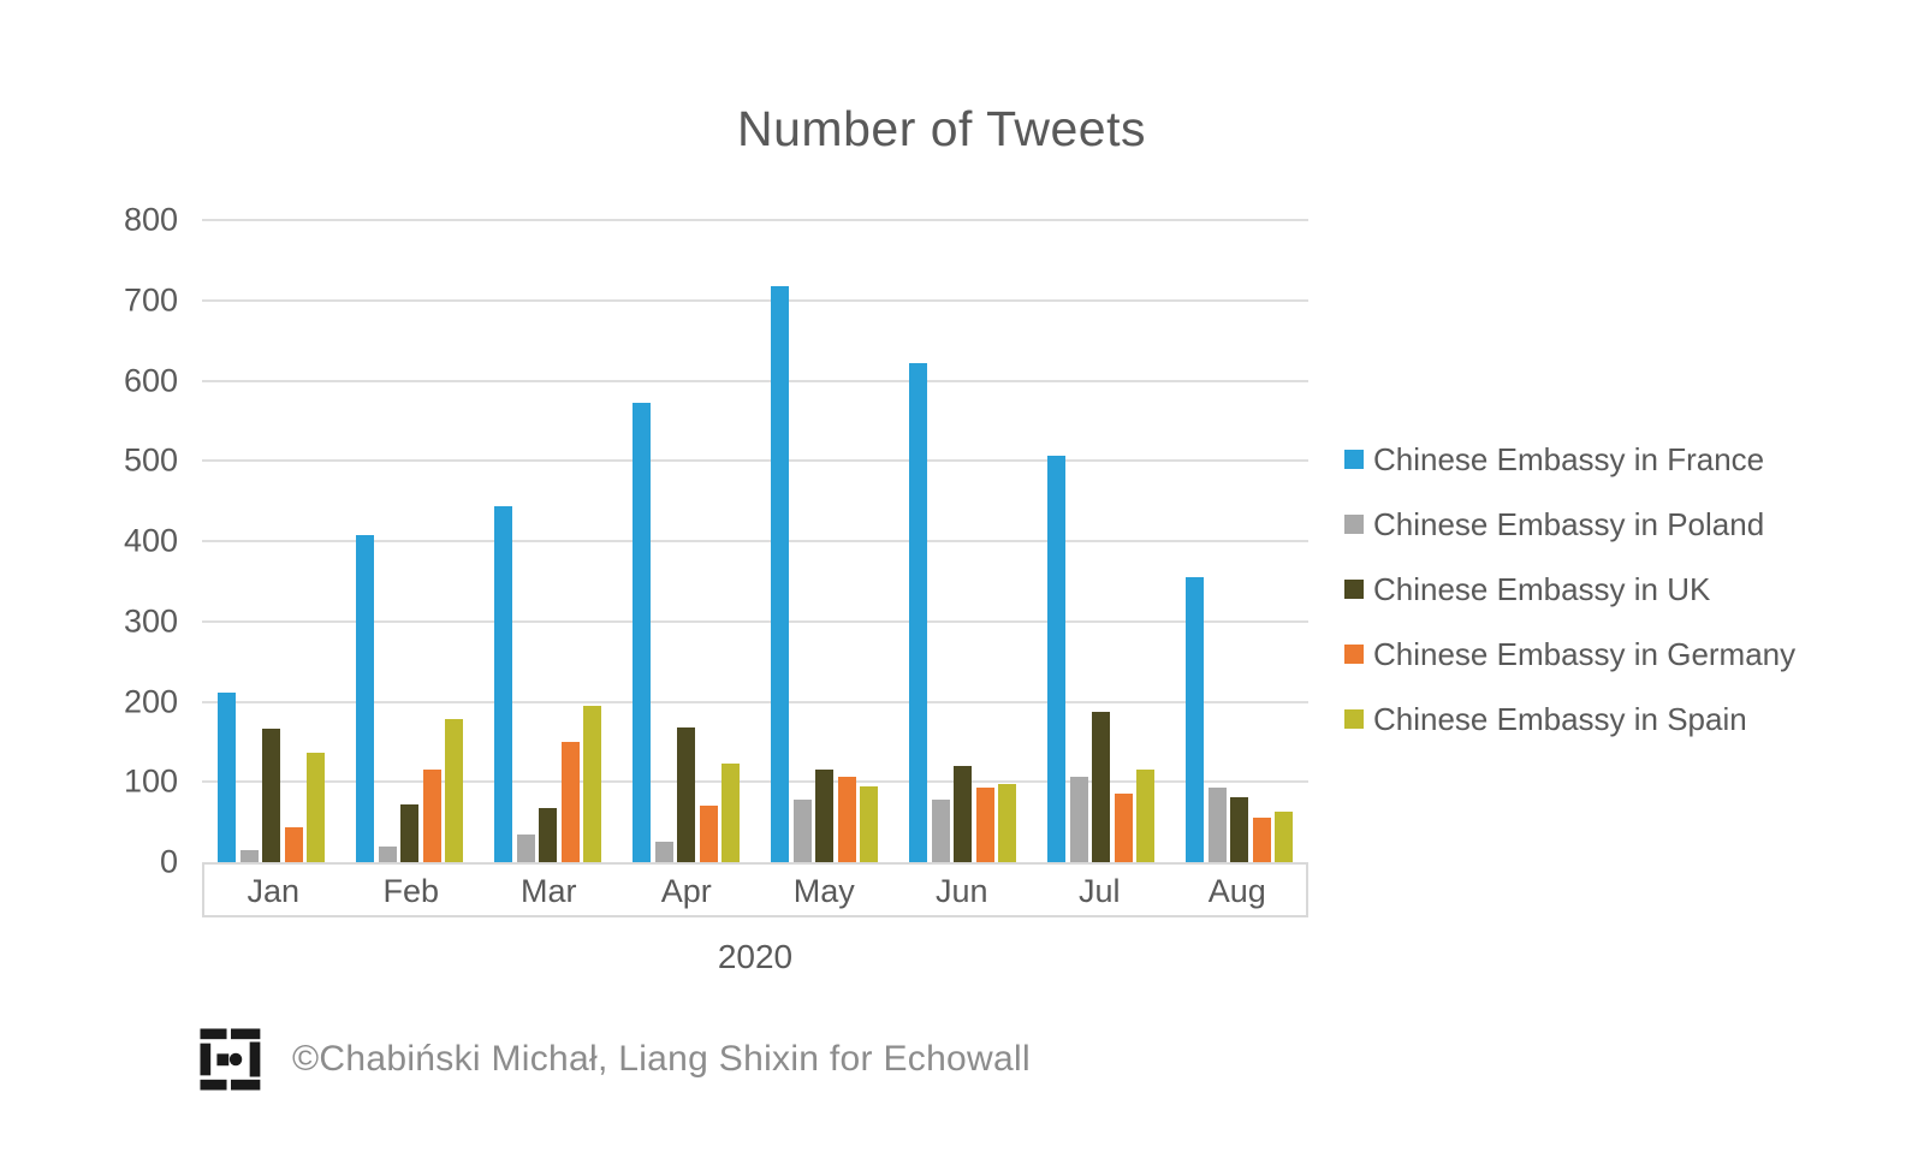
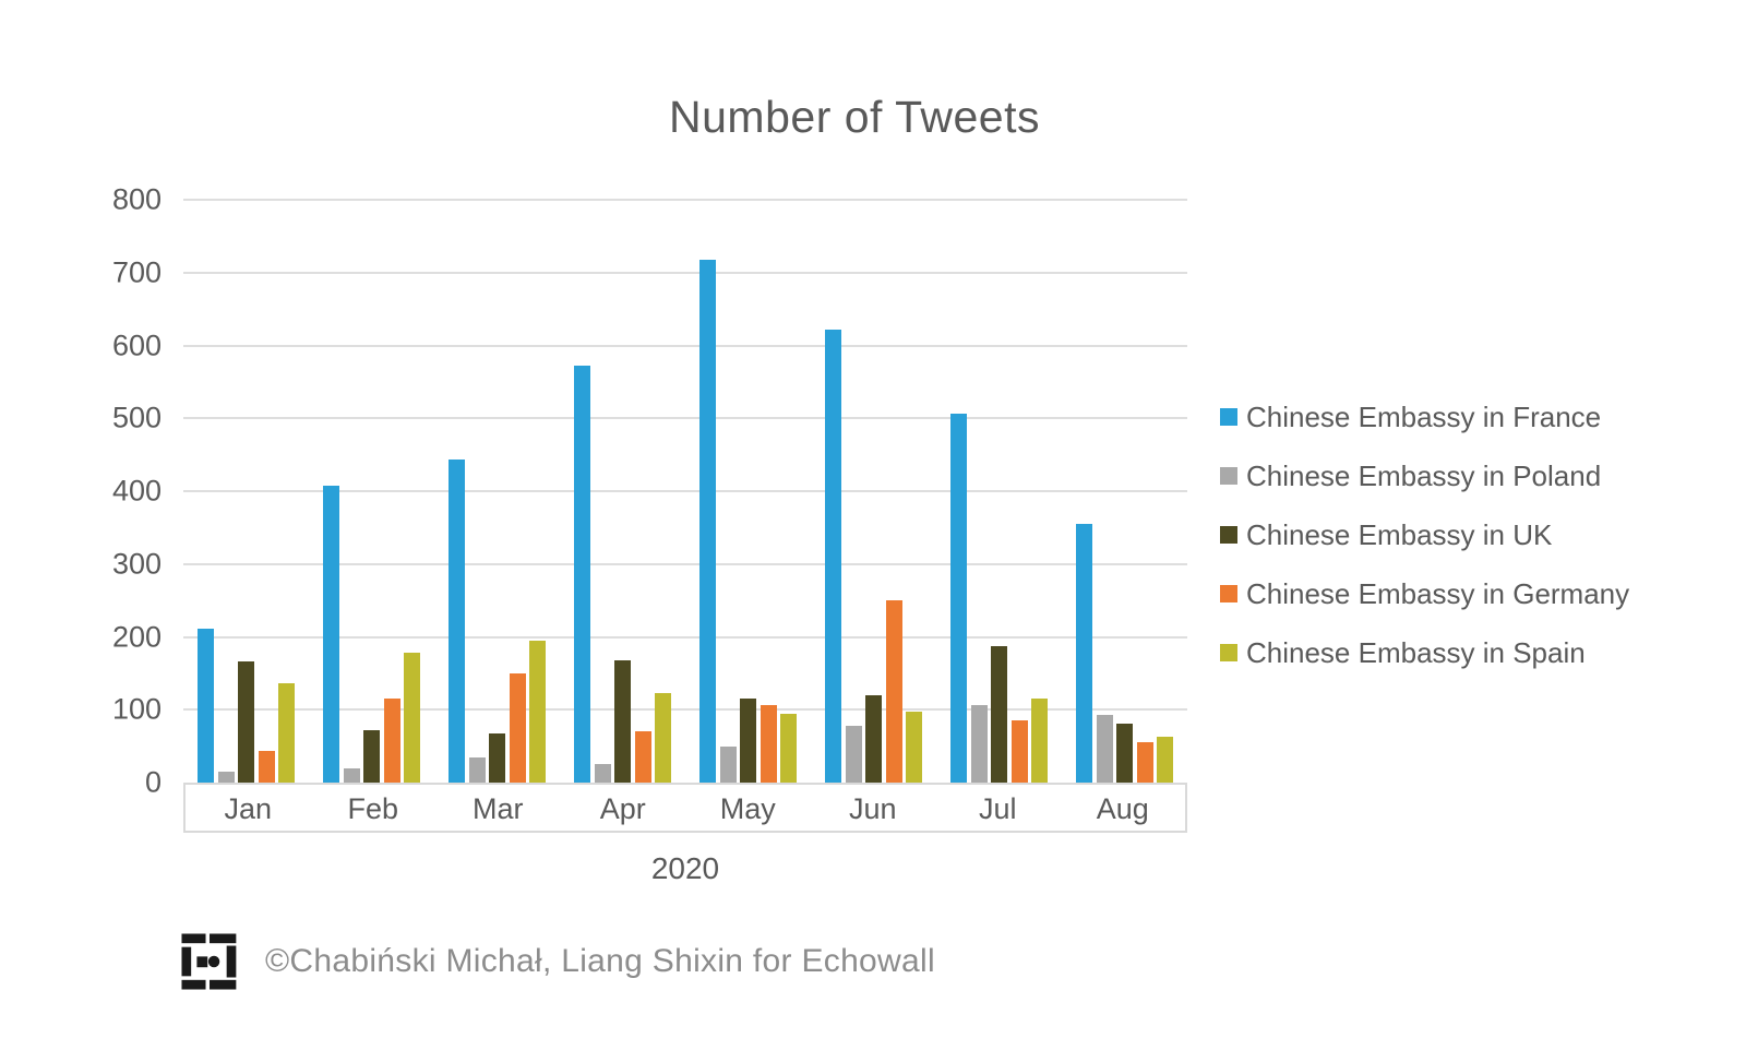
Chinese Embassy in Poland/May: 80 -> 50
Chinese Embassy in Germany/Jun: 90 -> 250
